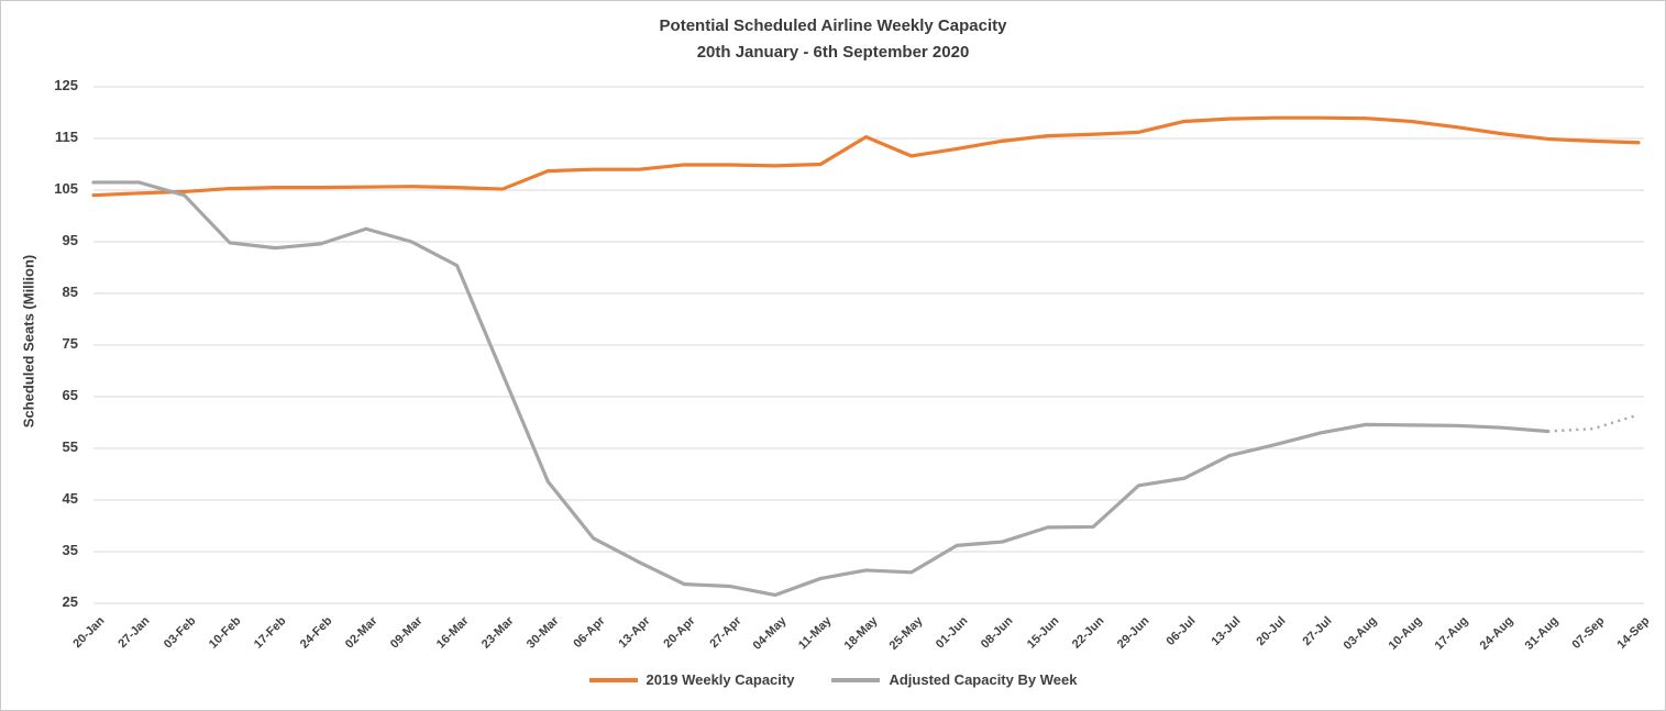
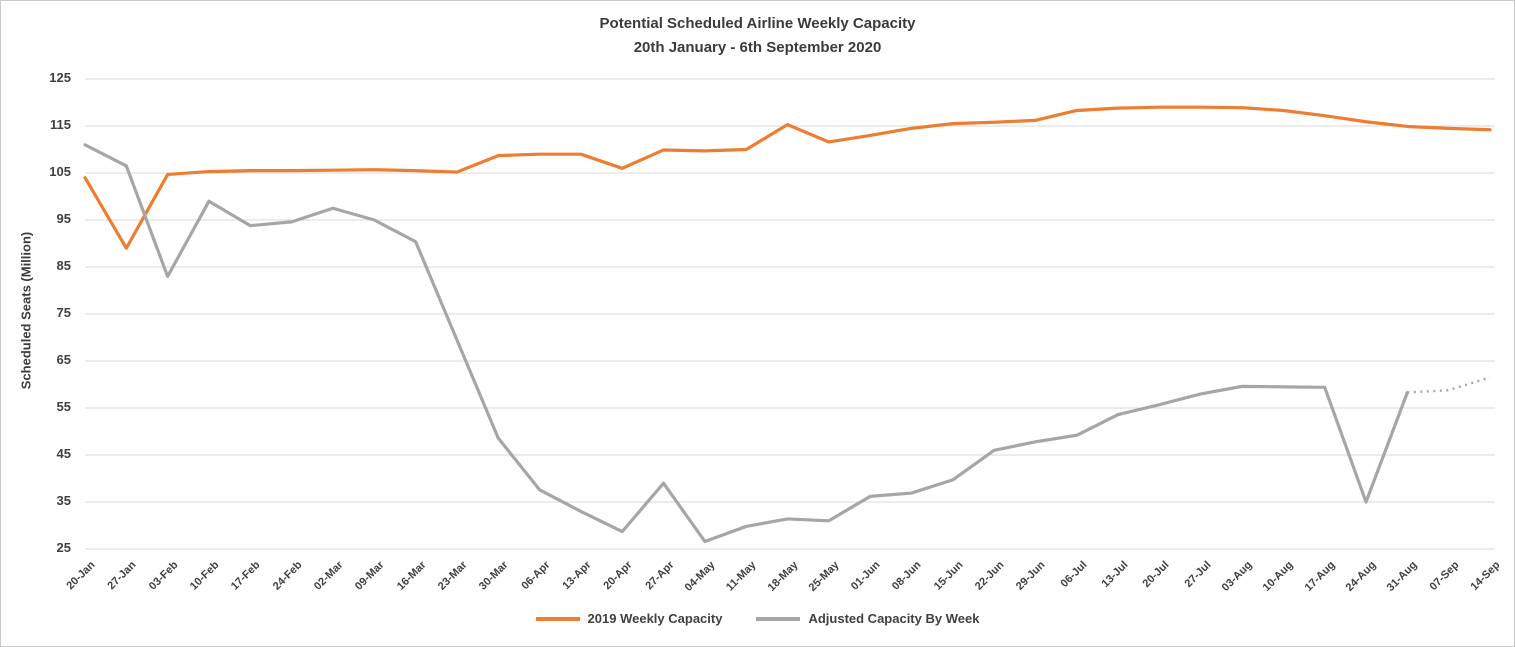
Adjusted Capacity By Week/20-Jan: 106 -> 111
2019 Weekly Capacity/27-Jan: 104 -> 89
Adjusted Capacity By Week/03-Feb: 104 -> 83
Adjusted Capacity By Week/10-Feb: 95 -> 99
2019 Weekly Capacity/20-Apr: 110 -> 106
Adjusted Capacity By Week/27-Apr: 28 -> 39
Adjusted Capacity By Week/22-Jun: 40 -> 46
Adjusted Capacity By Week/24-Aug: 59 -> 35
